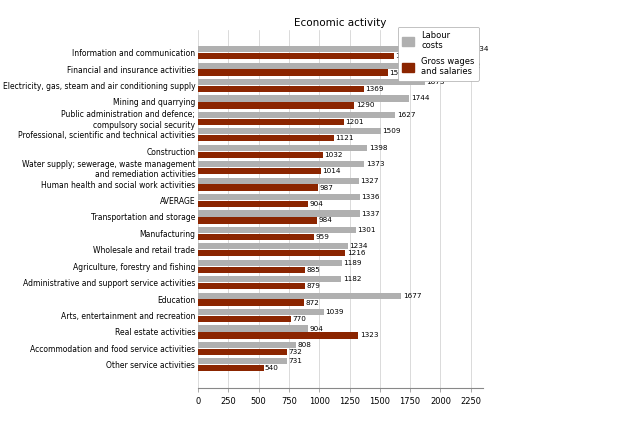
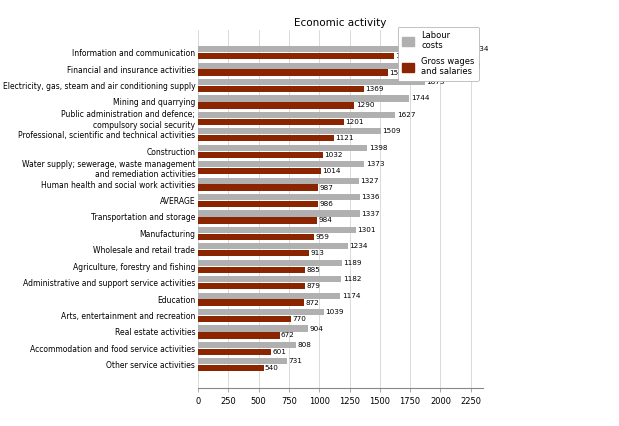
Gross wages and salaries/AVERAGE: 904 -> 986
Gross wages and salaries/Wholesale and retail trade: 1216 -> 913
Labour costs/Education: 1677 -> 1174
Gross wages and salaries/Real estate activities: 1323 -> 672
Gross wages and salaries/Accommodation and food service activities: 732 -> 601
